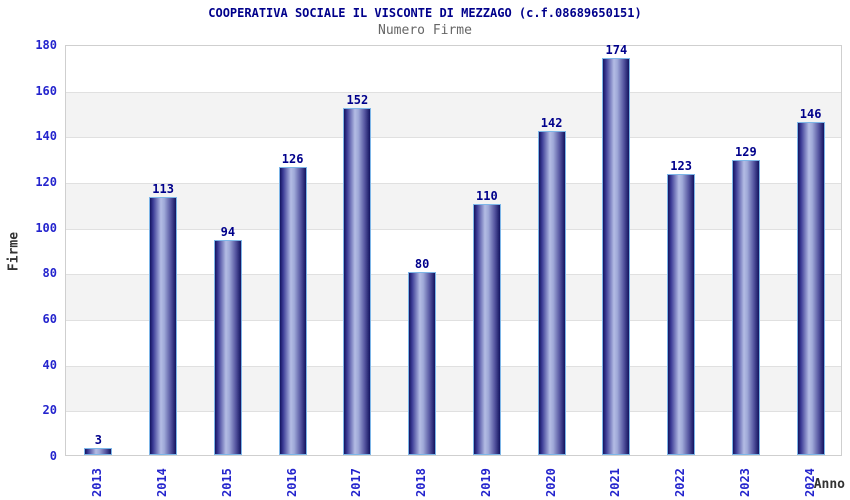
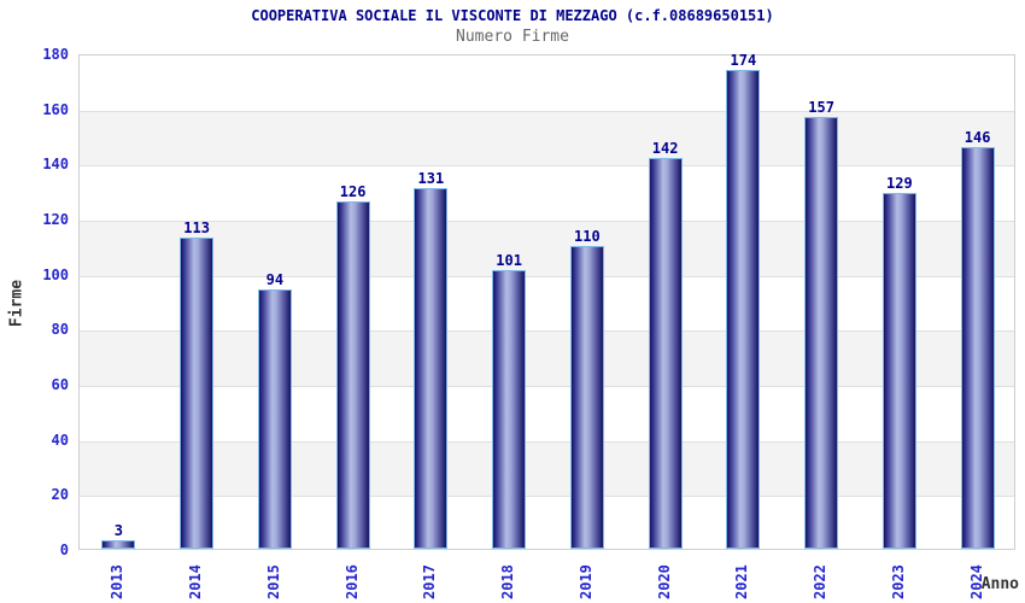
2017: 152 -> 131
2018: 80 -> 101
2022: 123 -> 157
